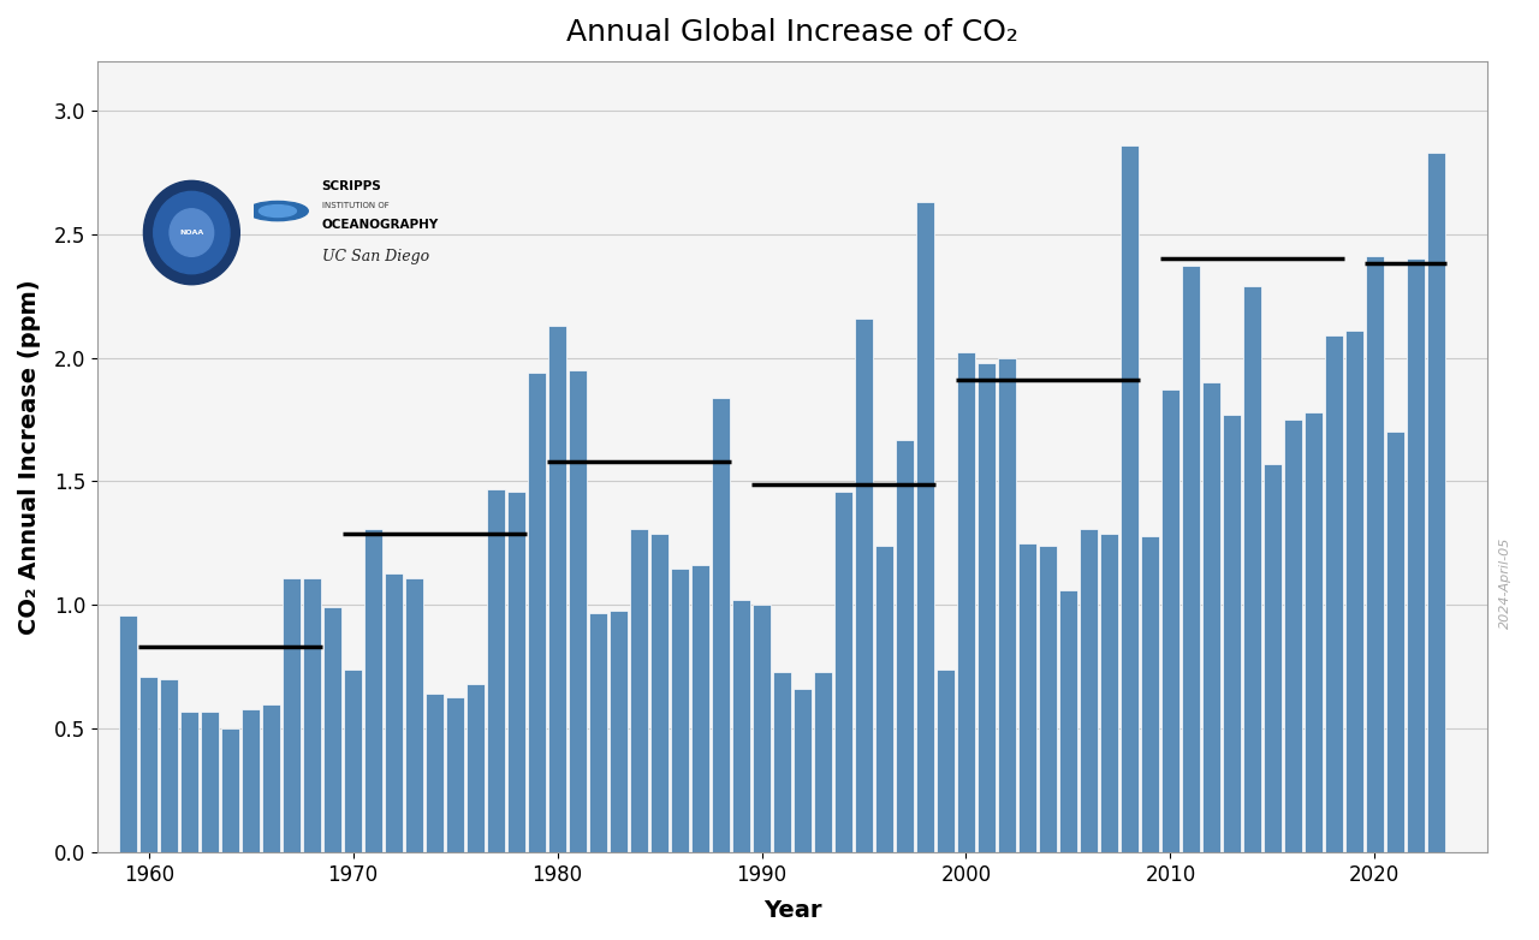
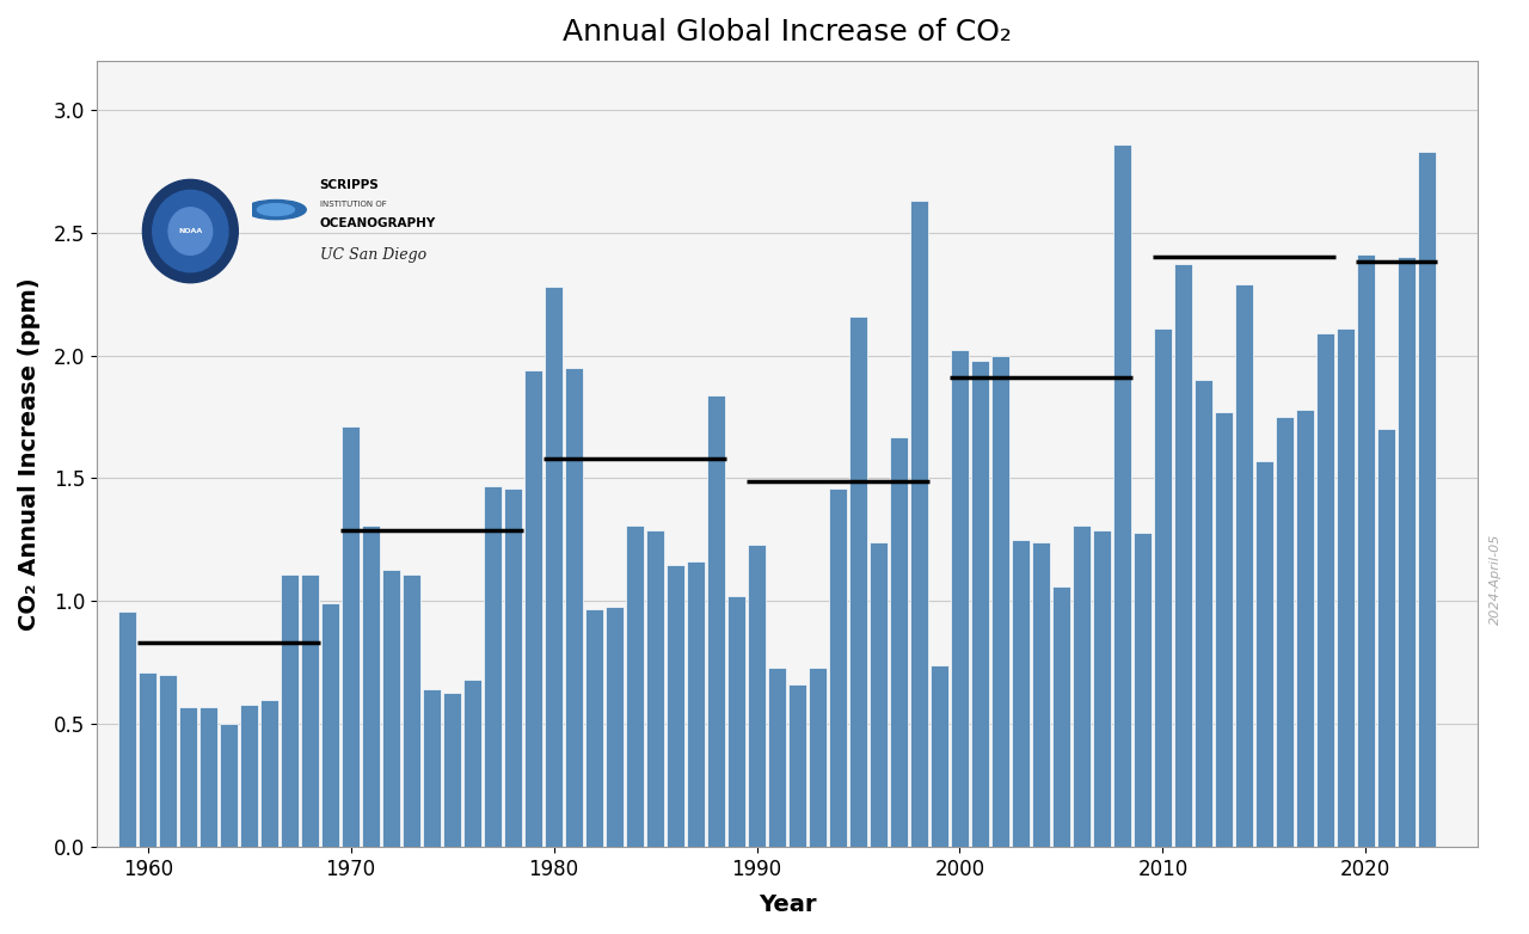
1970: 0.74 -> 1.71
1980: 2.13 -> 2.28
1990: 1.00 -> 1.23
2010: 1.87 -> 2.11
